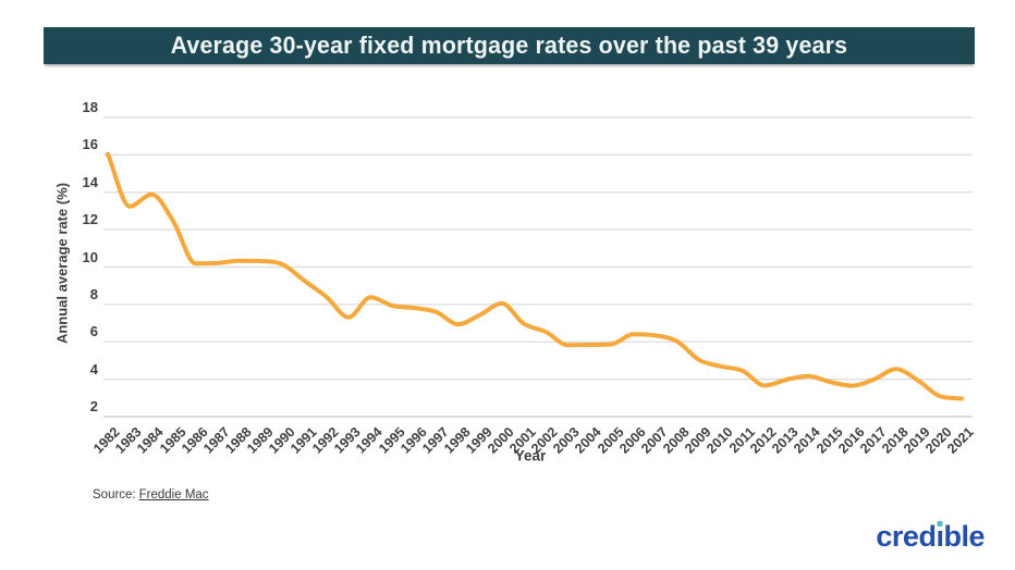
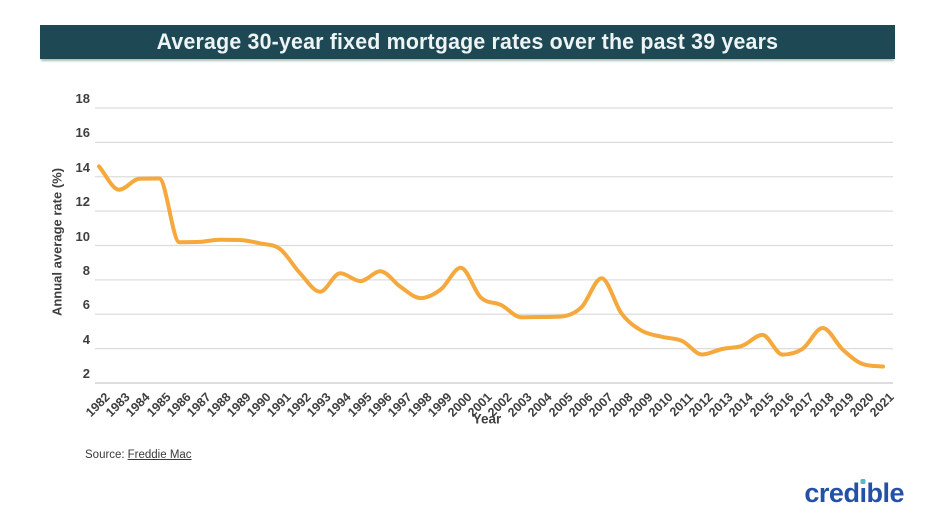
1982: 16.0 -> 14.6
1985: 12.4 -> 13.9
1991: 9.2 -> 9.8
1996: 7.8 -> 8.5
2000: 8.1 -> 8.7
2007: 6.3 -> 8.1
2015: 3.9 -> 4.8
2018: 4.5 -> 5.2
